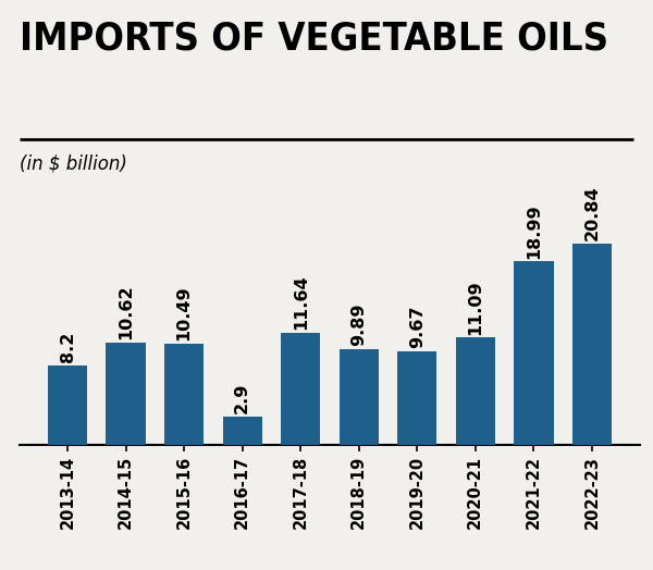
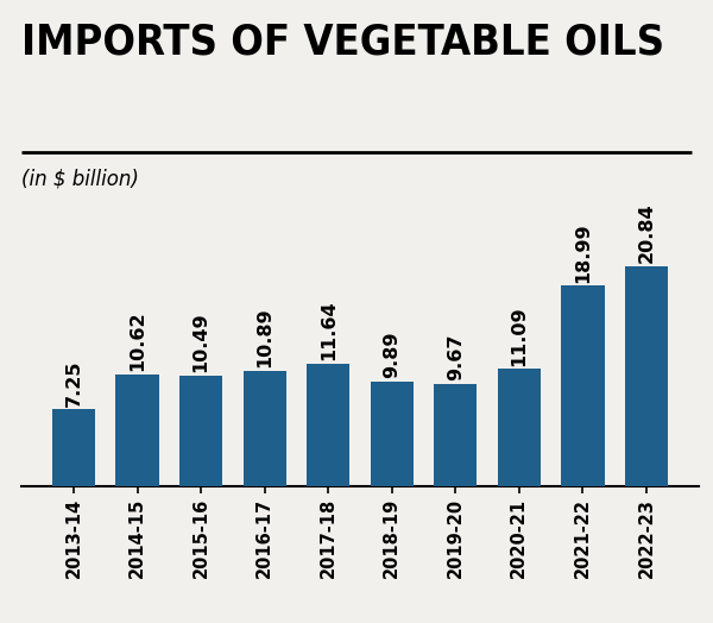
2013-14: 8.2 -> 7.25
2016-17: 2.9 -> 10.89
